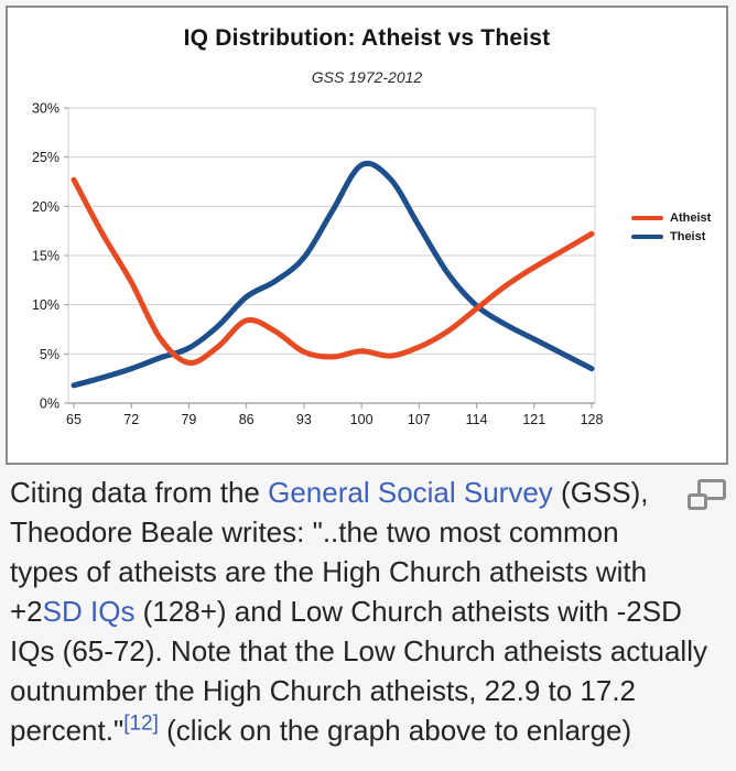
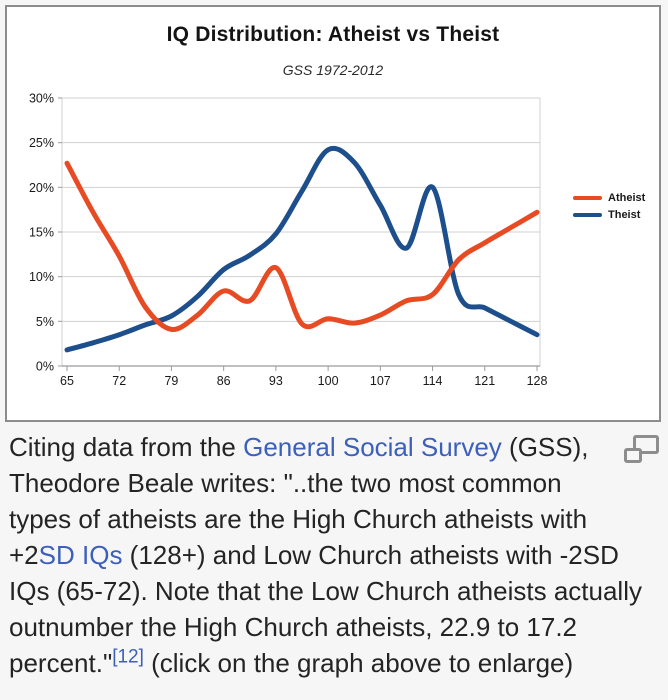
Atheist/93: 5% -> 11%
Atheist/114: 10% -> 8%
Theist/114: 10% -> 20%
